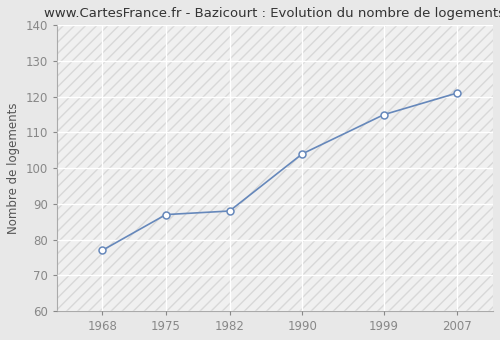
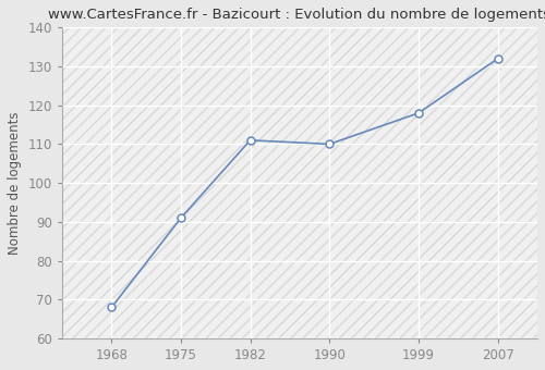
1968: 77 -> 68
1975: 87 -> 91
1982: 88 -> 111
1990: 104 -> 110
1999: 115 -> 118
2007: 121 -> 132
